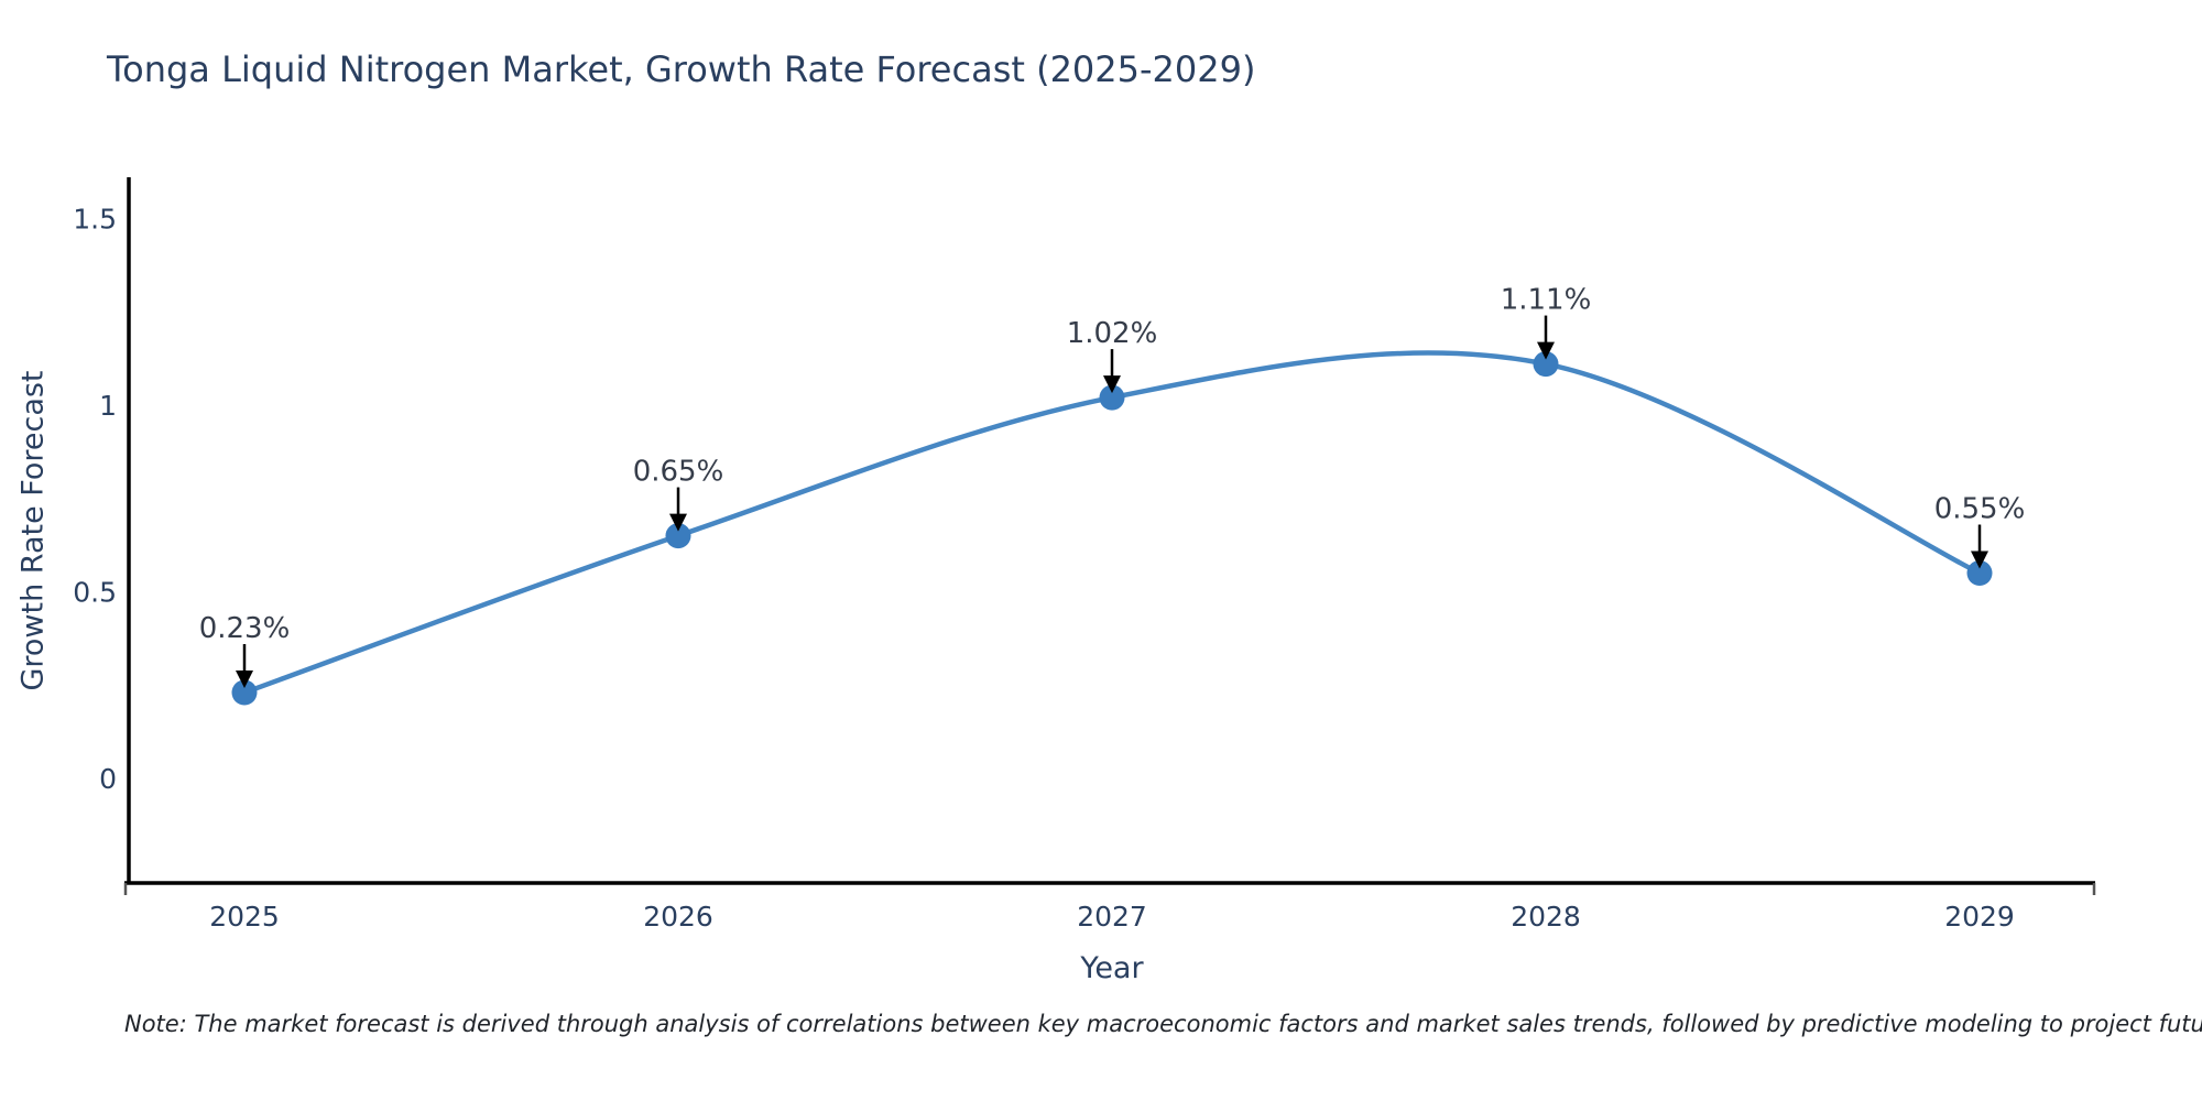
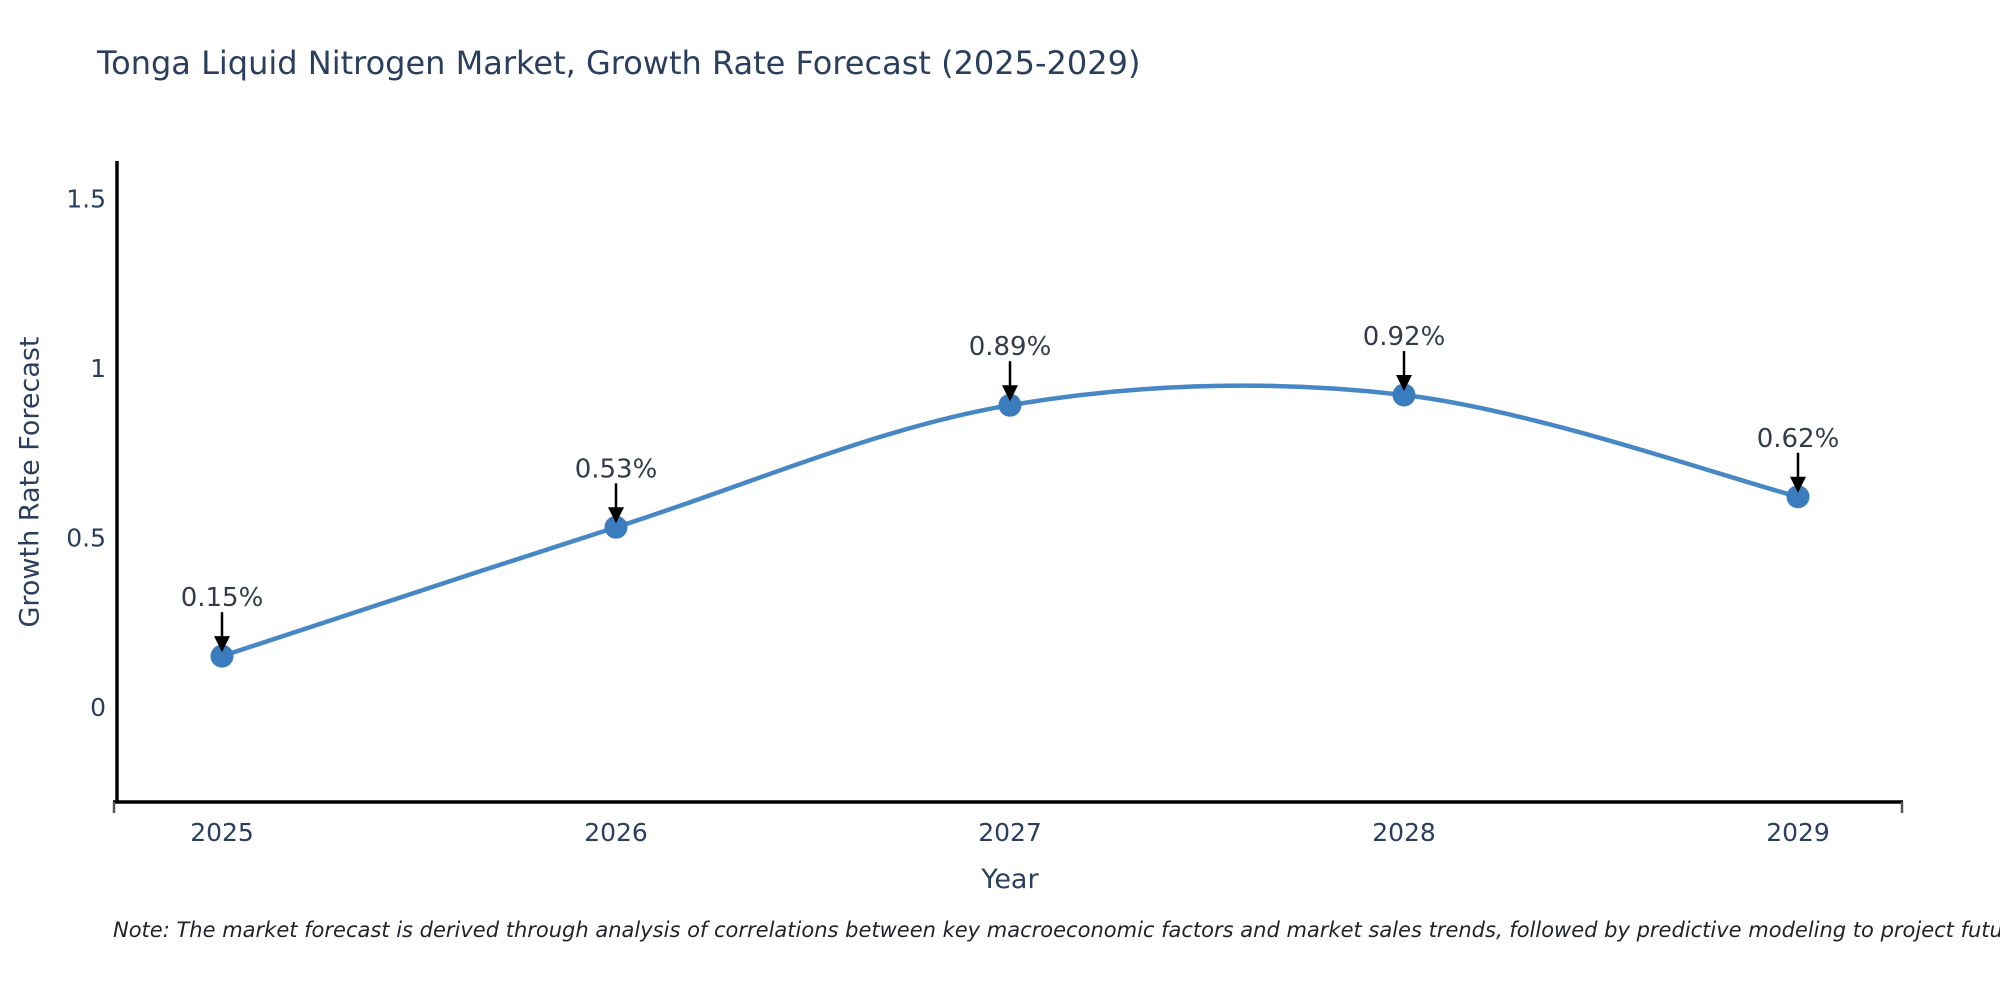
2025: 0.23% -> 0.15%
2026: 0.65% -> 0.53%
2027: 1.02% -> 0.89%
2028: 1.11% -> 0.92%
2029: 0.55% -> 0.62%
